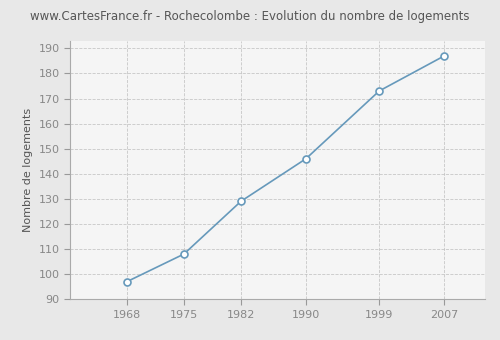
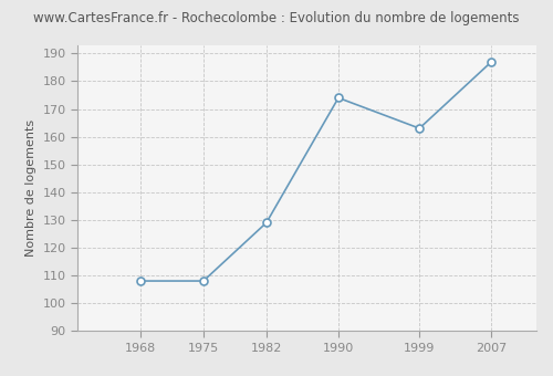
1968: 97 -> 108
1990: 146 -> 174
1999: 173 -> 163
